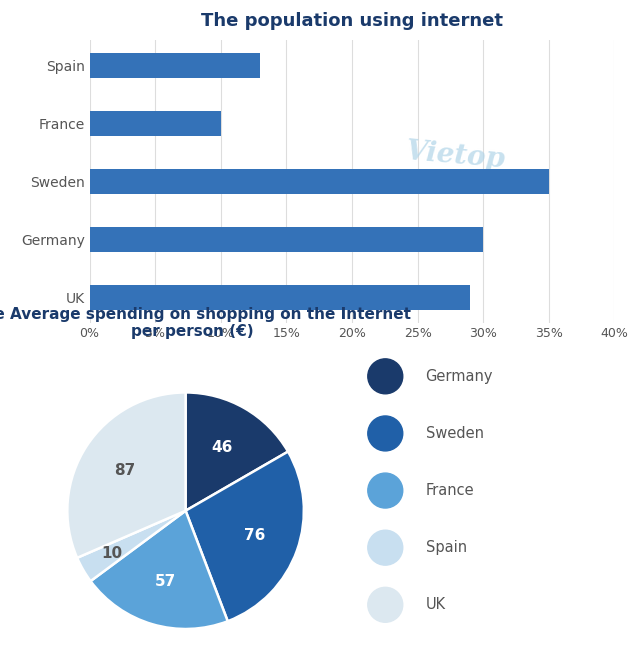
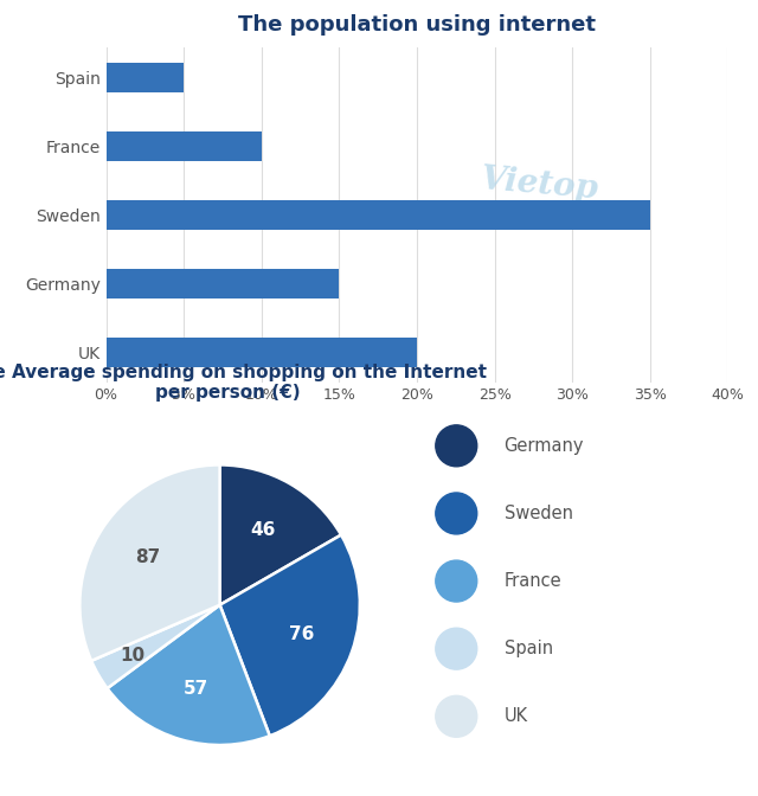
Spain: 13% -> 5%
Germany: 30% -> 15%
UK: 29% -> 20%
